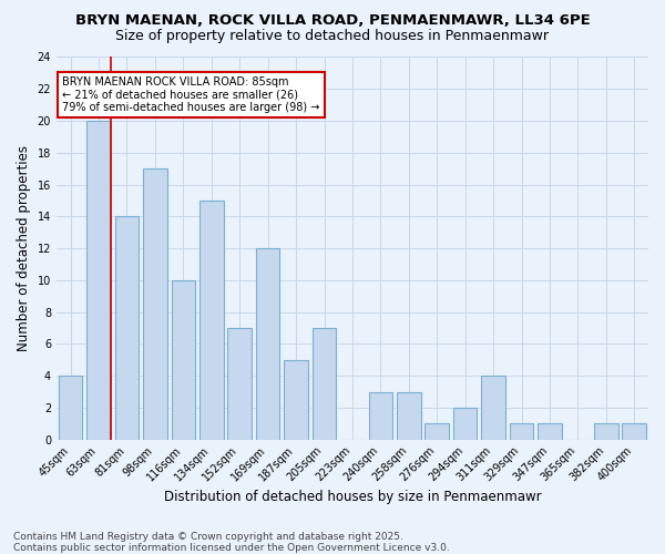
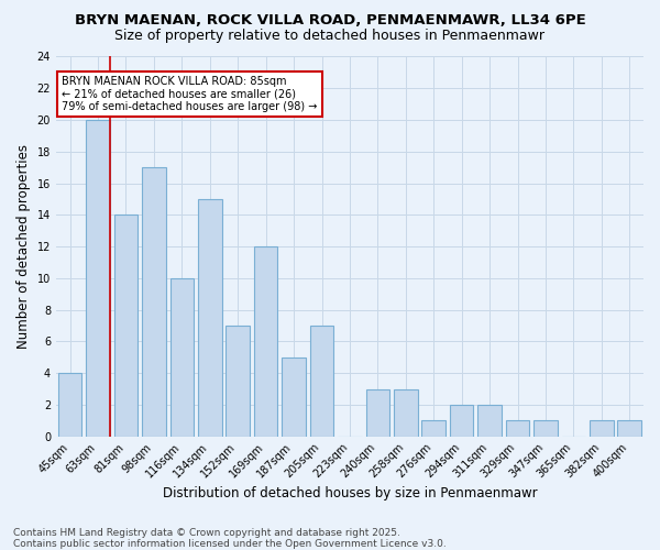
311sqm: 4 -> 2
